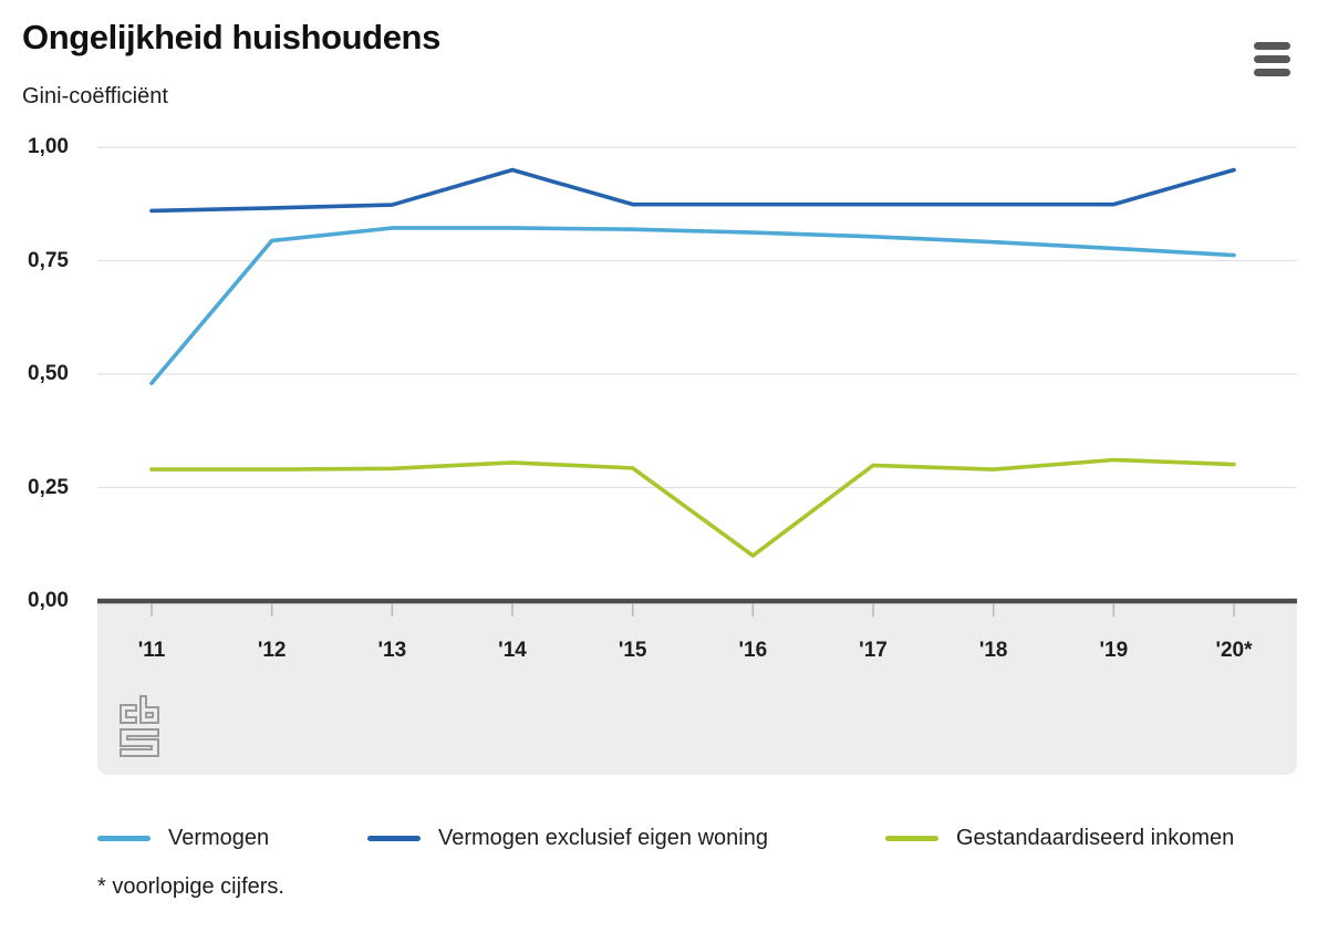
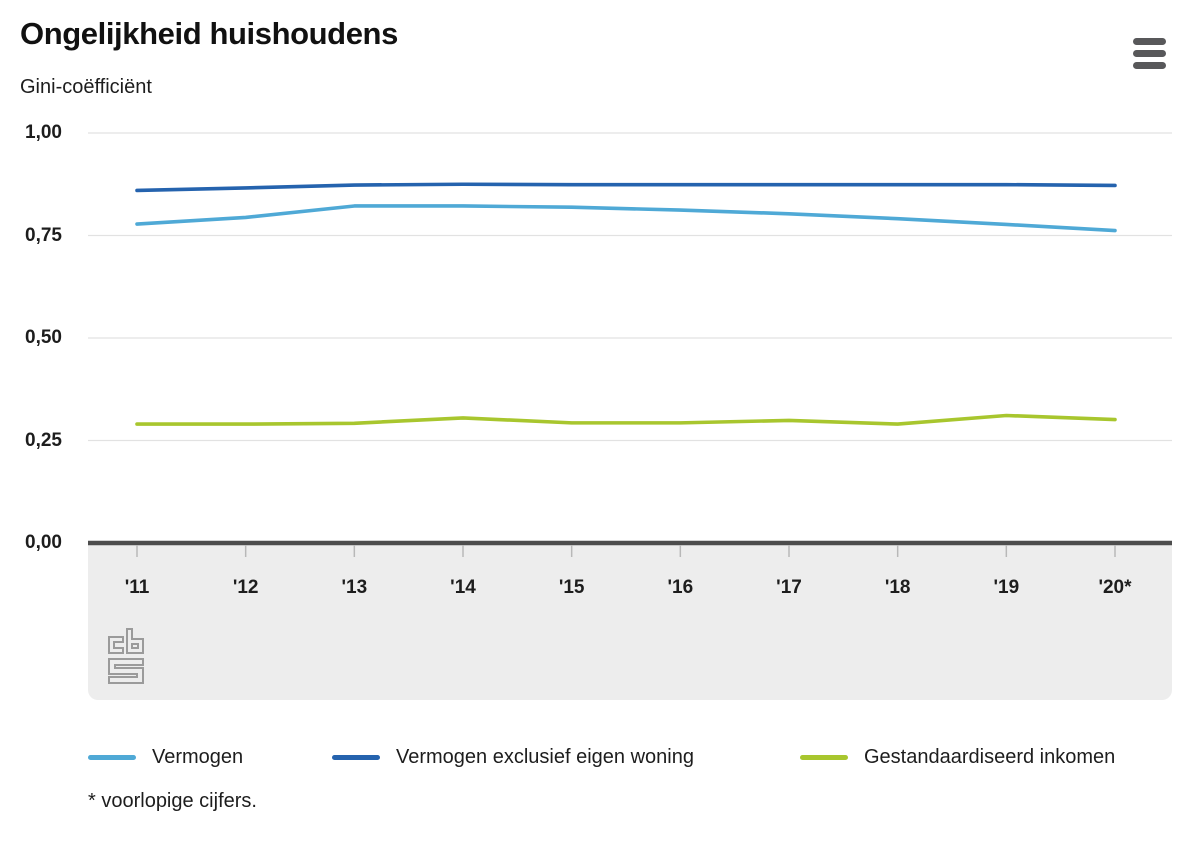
Vermogen/'11: 0,48 -> 0,78
Vermogen exclusief eigen woning/'14: 0,95 -> 0,88
Gestandaardiseerd inkomen/'16: 0,10 -> 0,29
Vermogen exclusief eigen woning/'20*: 0,95 -> 0,87
